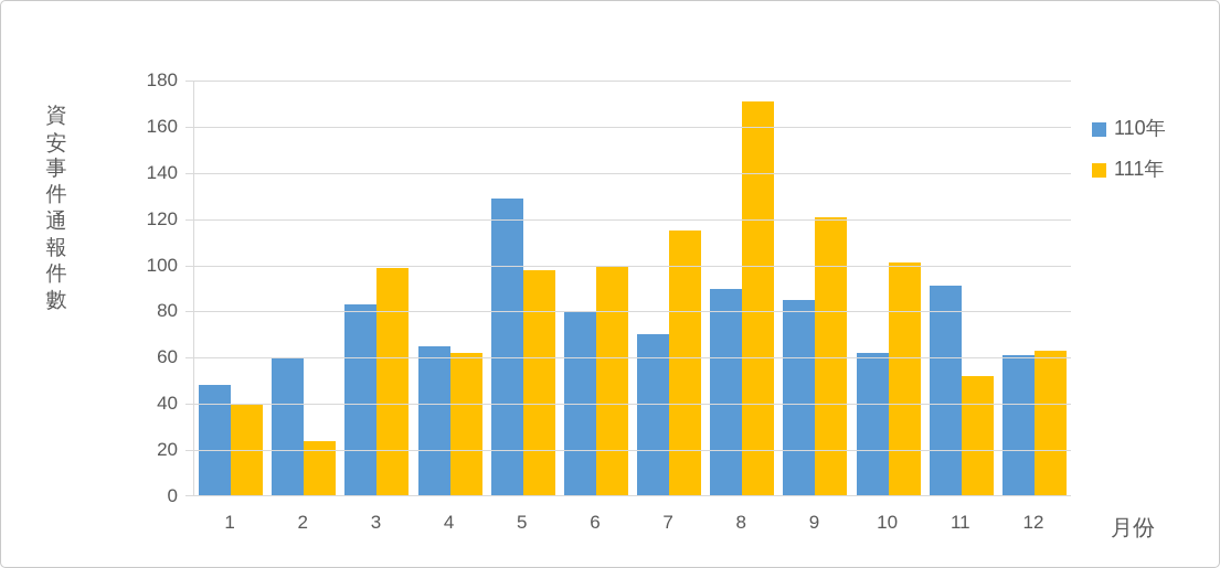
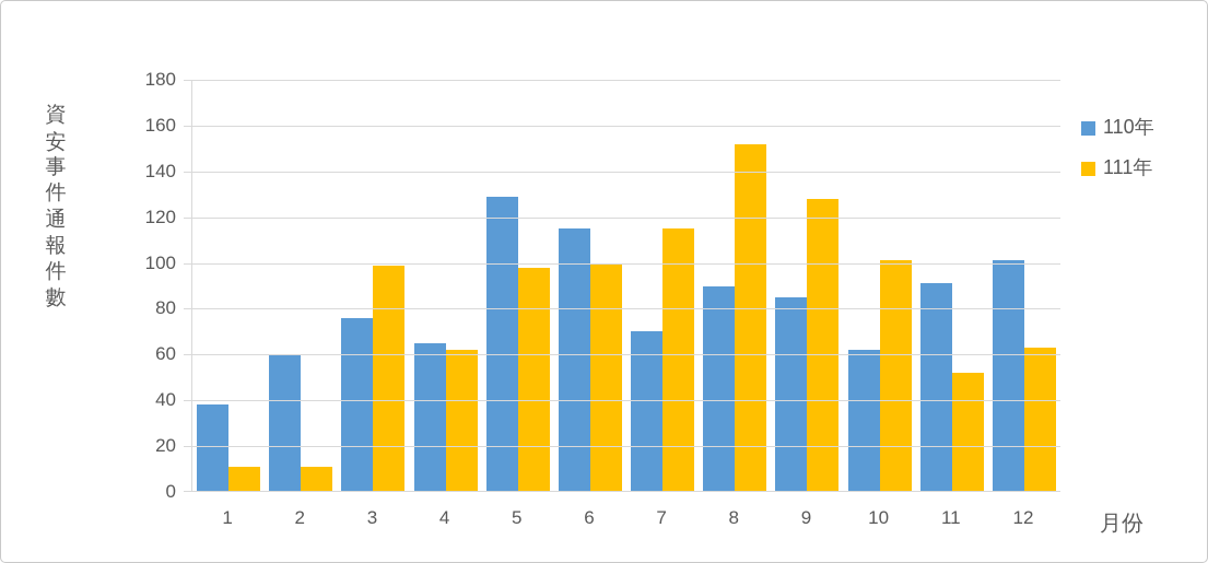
110年/1: 48 -> 38
111年/1: 40 -> 11
111年/2: 24 -> 11
110年/3: 83 -> 76
110年/6: 80 -> 115
111年/8: 171 -> 152
111年/9: 121 -> 128
110年/12: 61 -> 101
